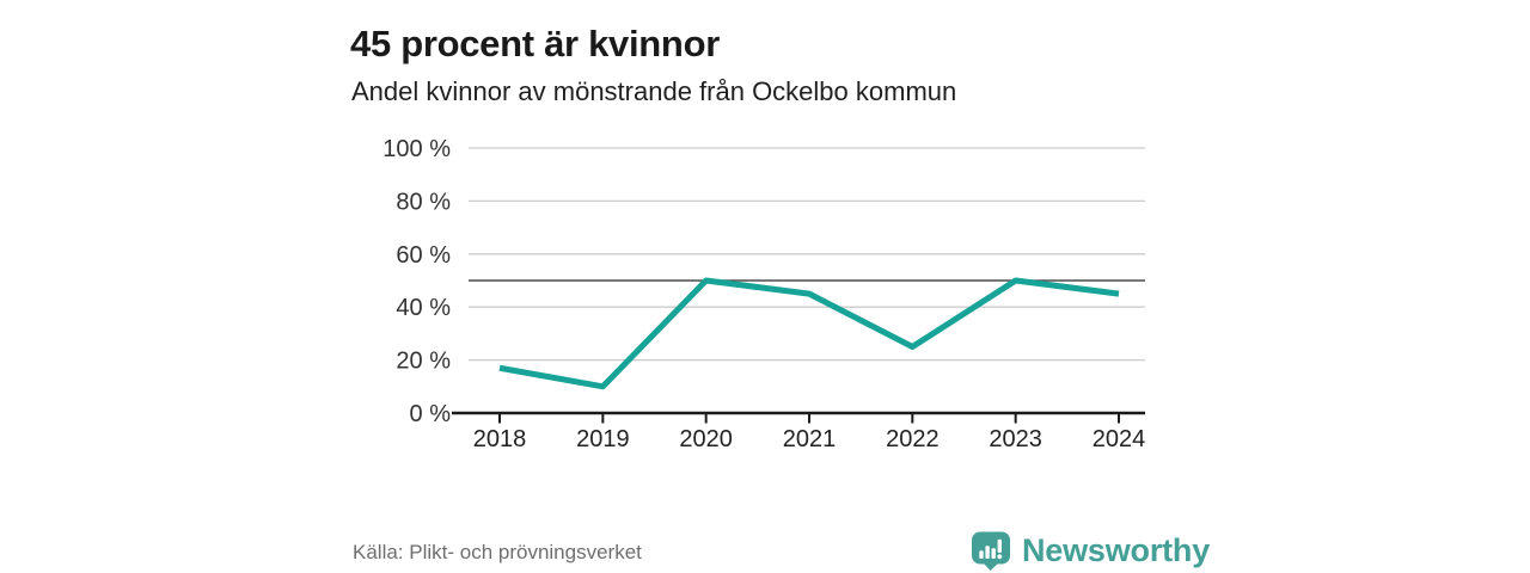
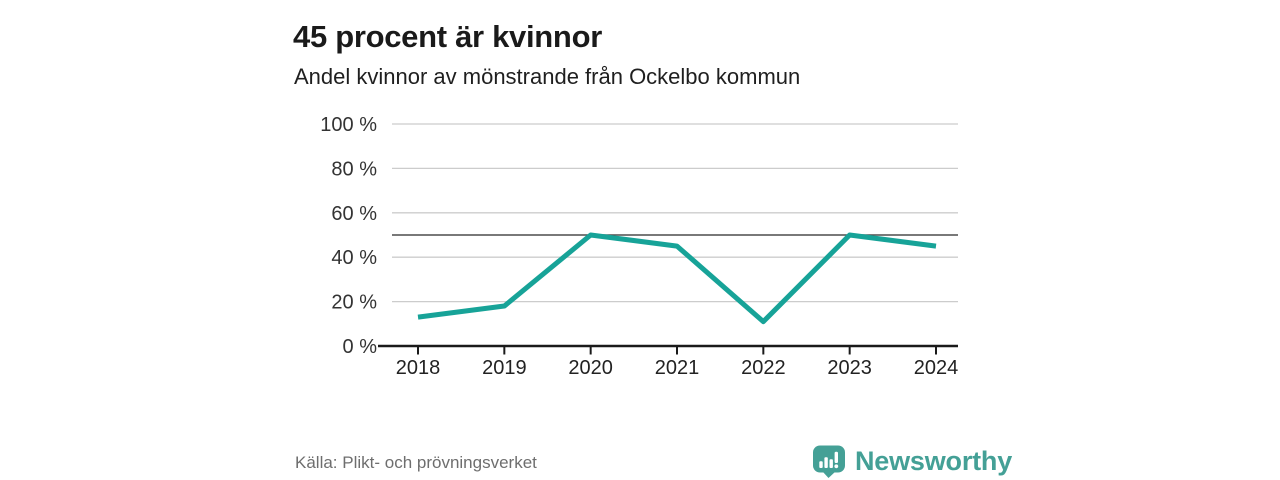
2018: 17% -> 13%
2019: 10% -> 18%
2022: 25% -> 11%
